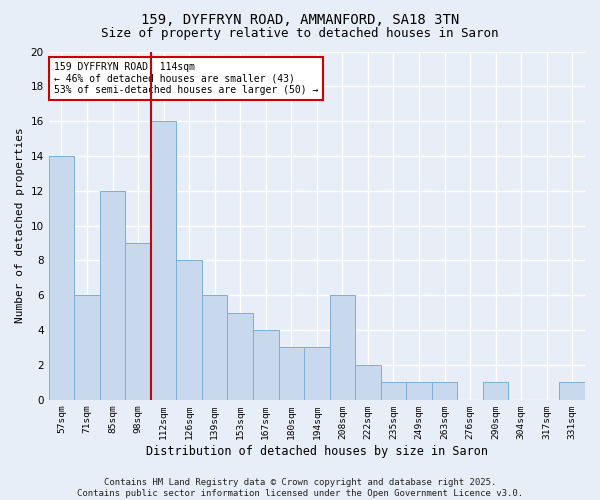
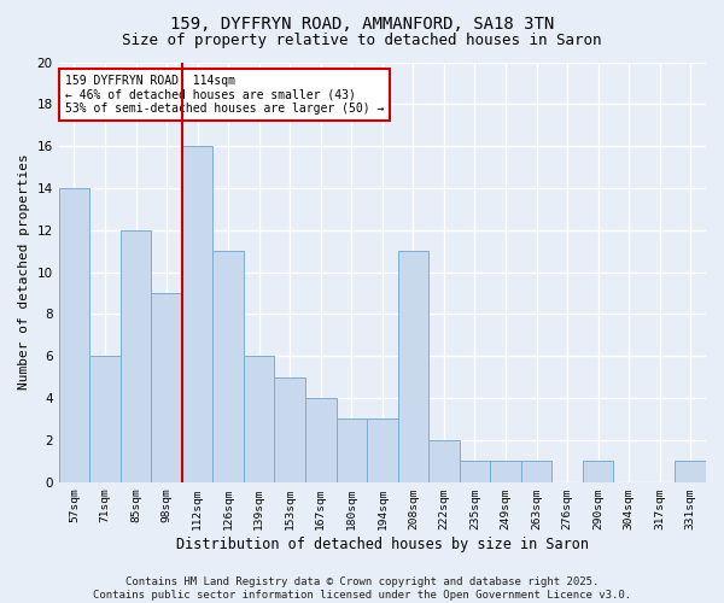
126sqm: 8 -> 11
208sqm: 6 -> 11
